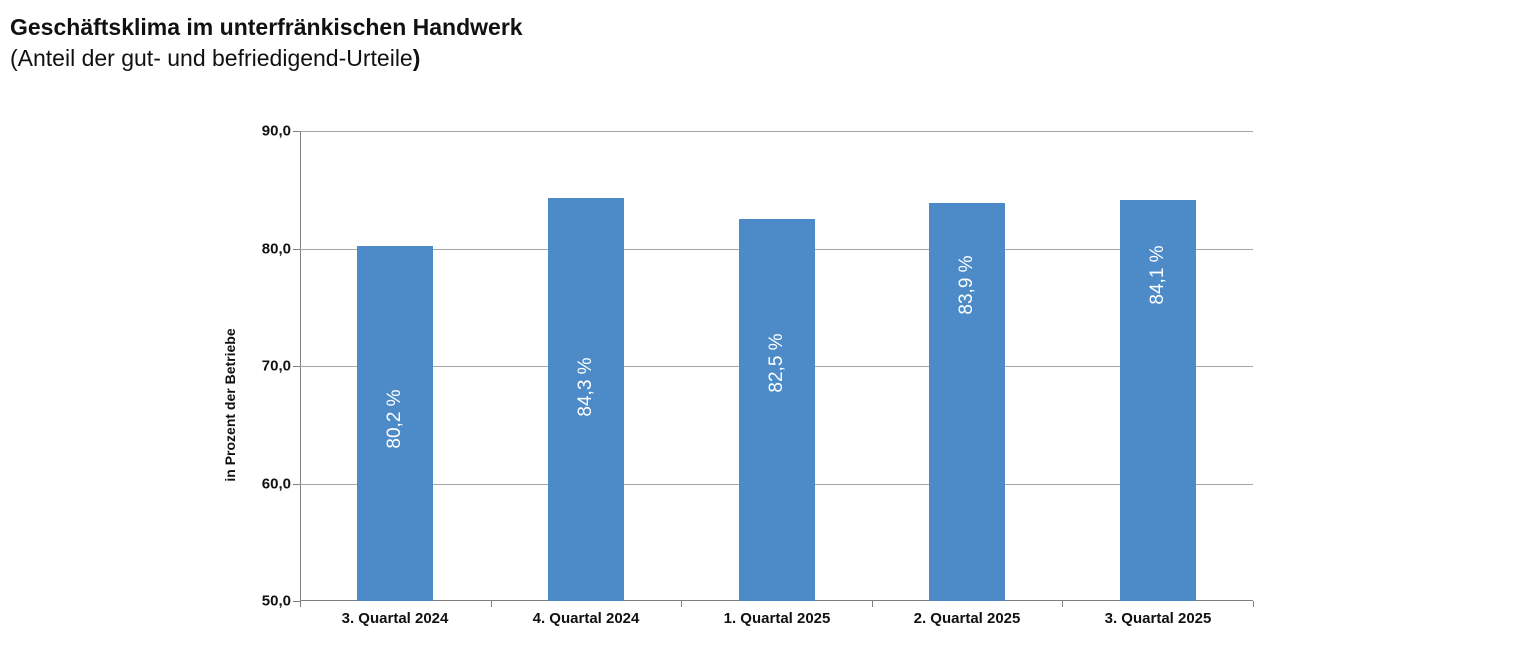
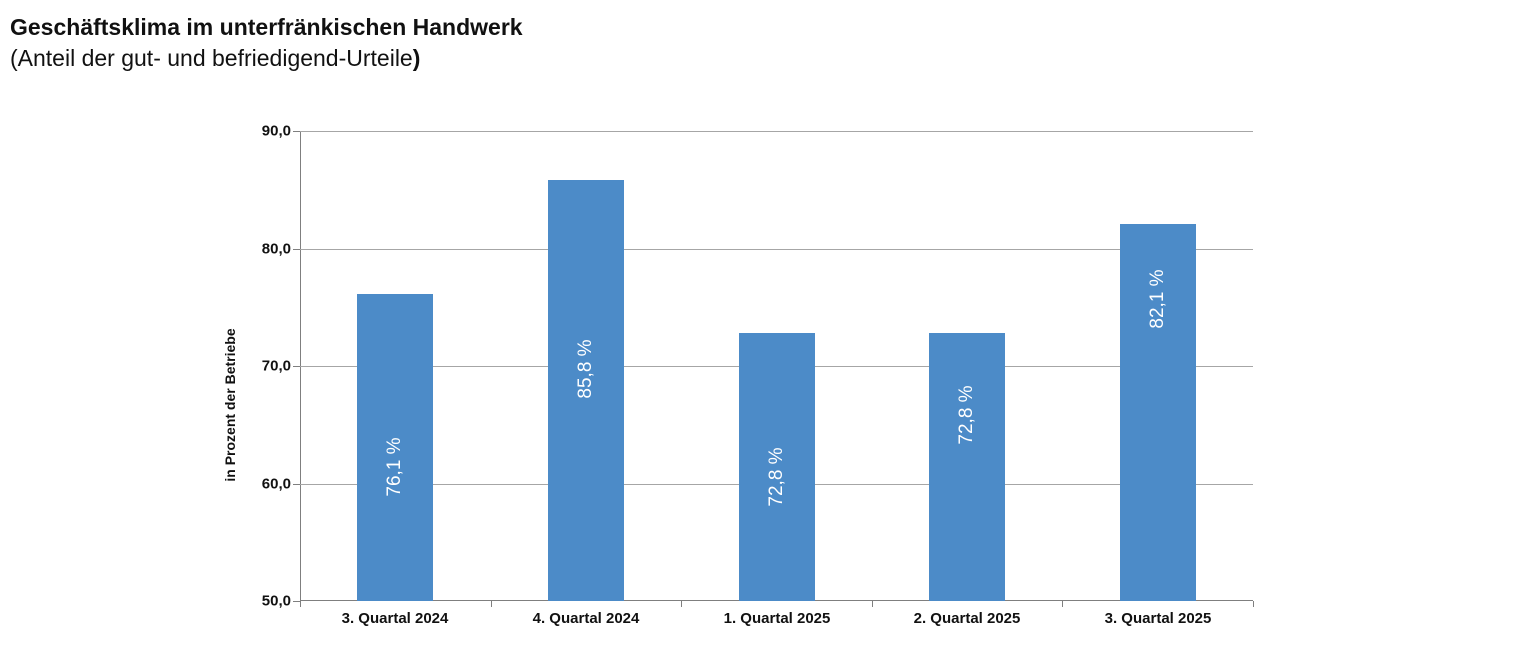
3. Quartal 2024: 80,2 -> 76,1
4. Quartal 2024: 84,3 -> 85,8
1. Quartal 2025: 82,5 -> 72,8
2. Quartal 2025: 83,9 -> 72,8
3. Quartal 2025: 84,1 -> 82,1
